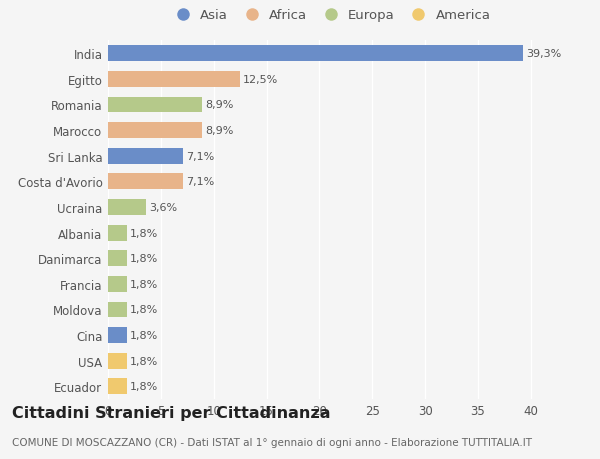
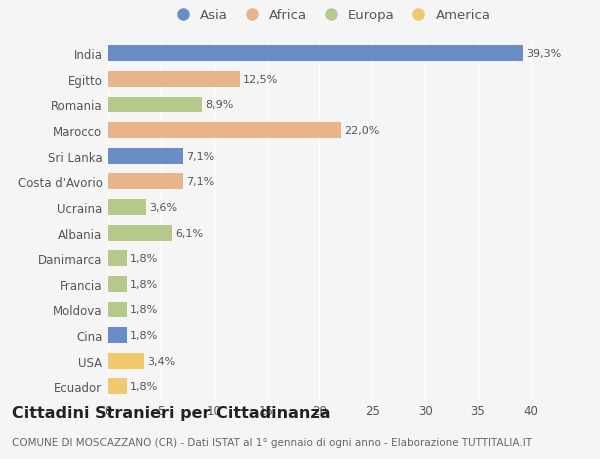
Marocco: 8,9% -> 22,0%
Albania: 1,8% -> 6,1%
USA: 1,8% -> 3,4%
